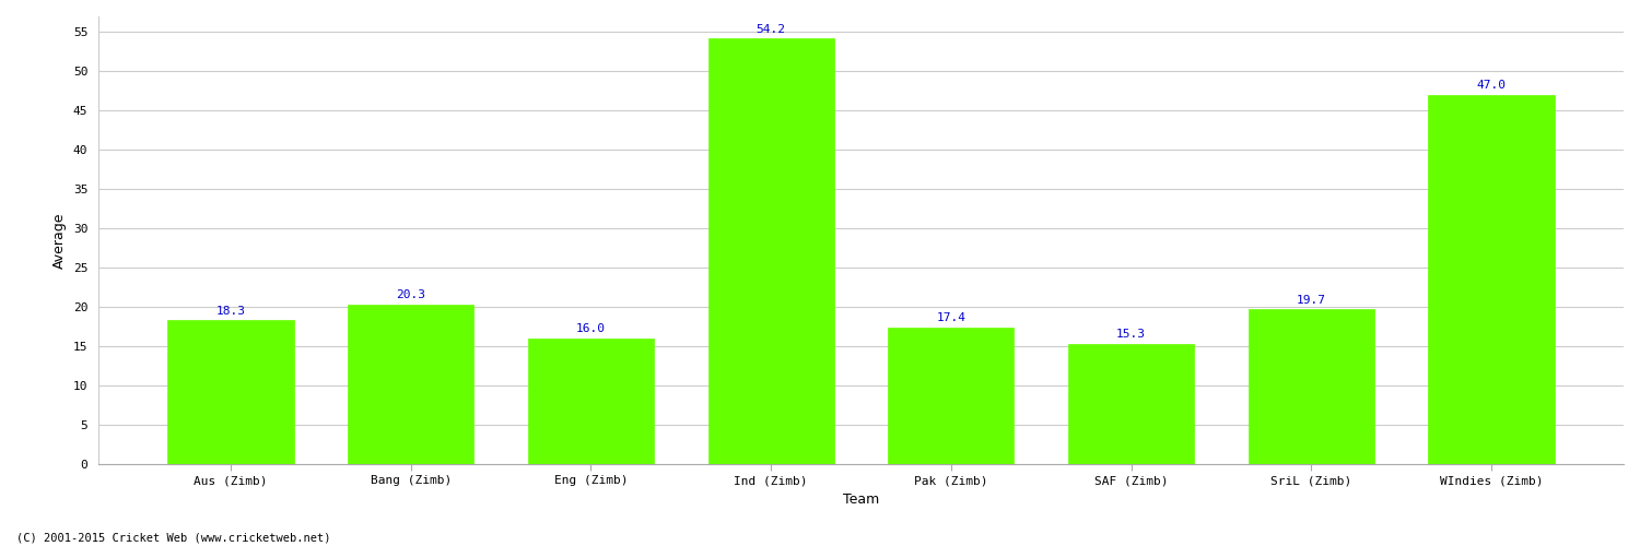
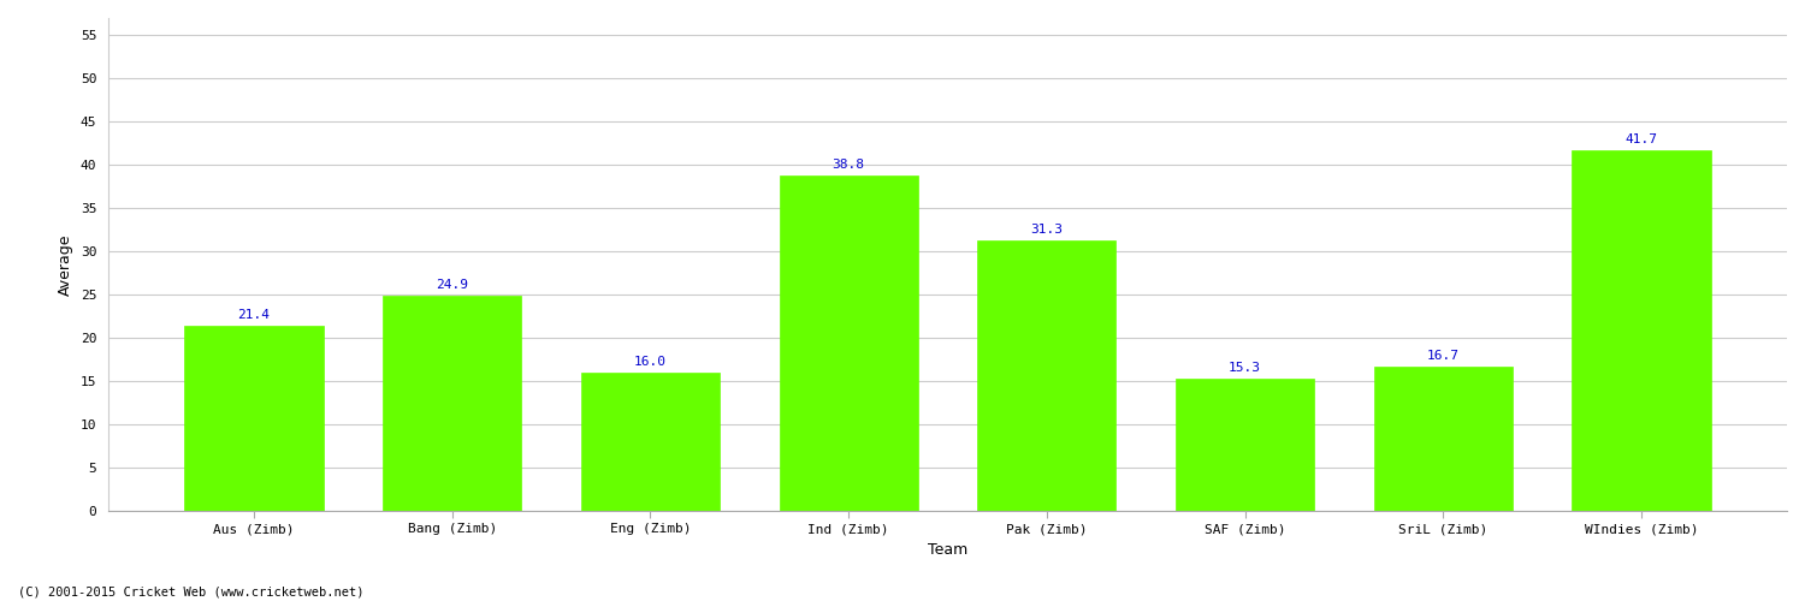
Aus (Zimb): 18.3 -> 21.4
Bang (Zimb): 20.3 -> 24.9
Ind (Zimb): 54.2 -> 38.8
Pak (Zimb): 17.4 -> 31.3
SriL (Zimb): 19.7 -> 16.7
WIndies (Zimb): 47.0 -> 41.7
